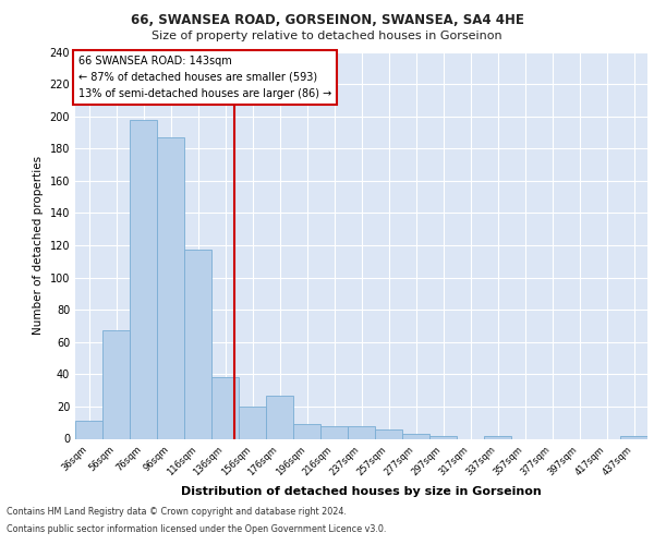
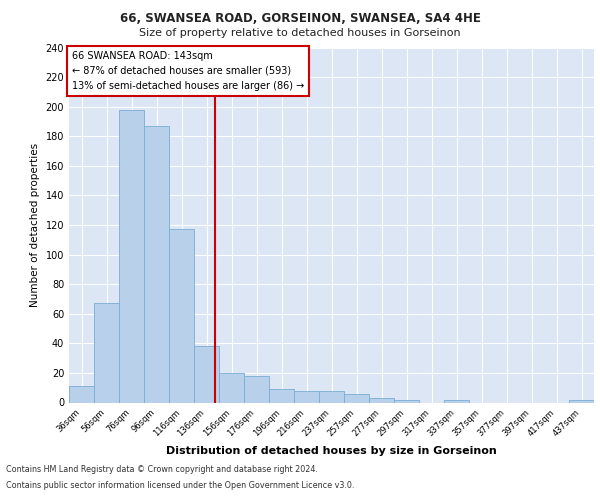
176sqm: 27 -> 18
